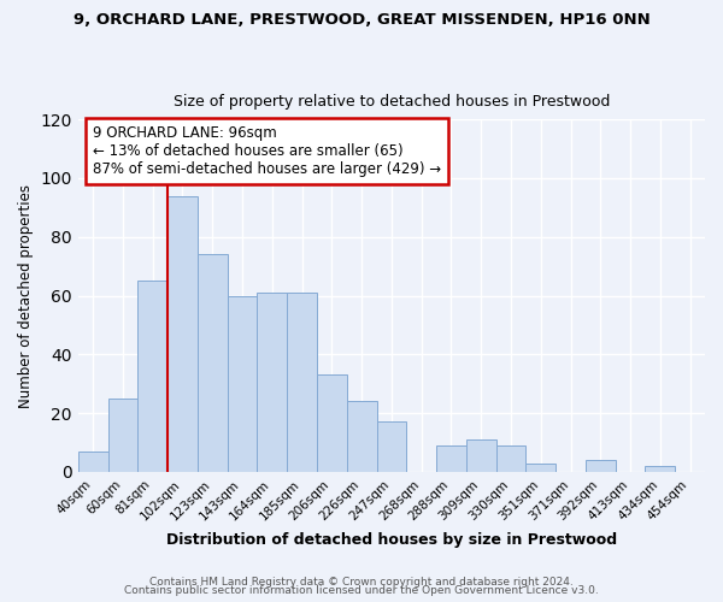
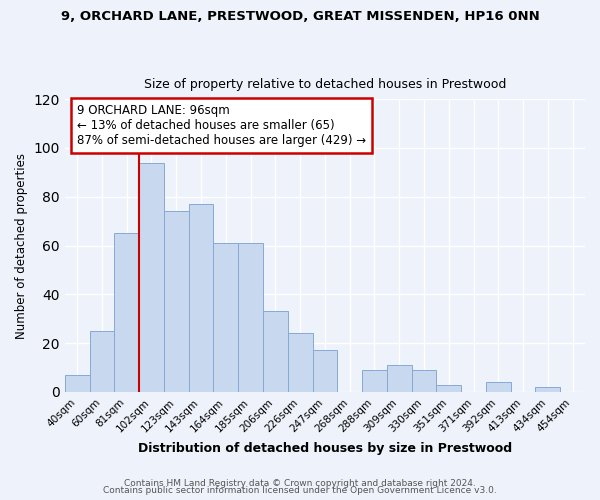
143sqm: 60 -> 77
